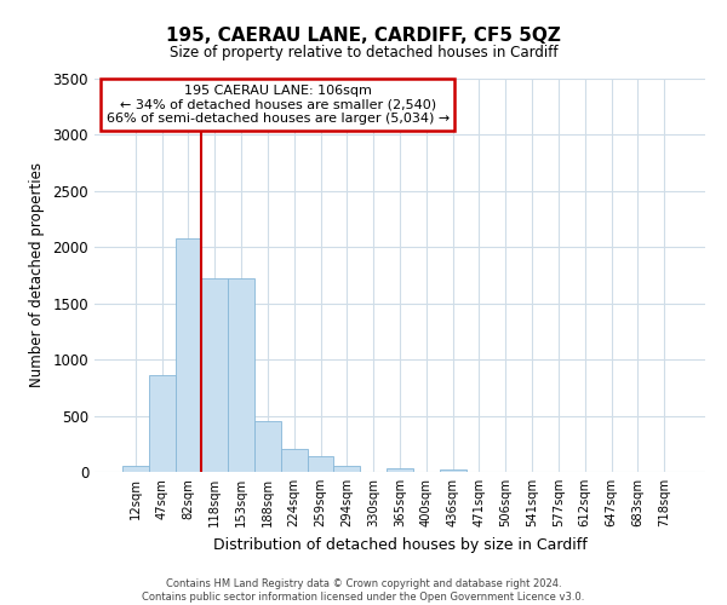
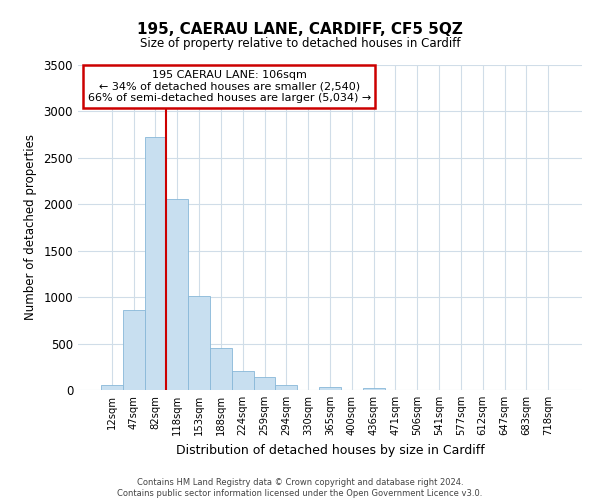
82sqm: 2080 -> 2730
118sqm: 1720 -> 2060
153sqm: 1720 -> 1010
